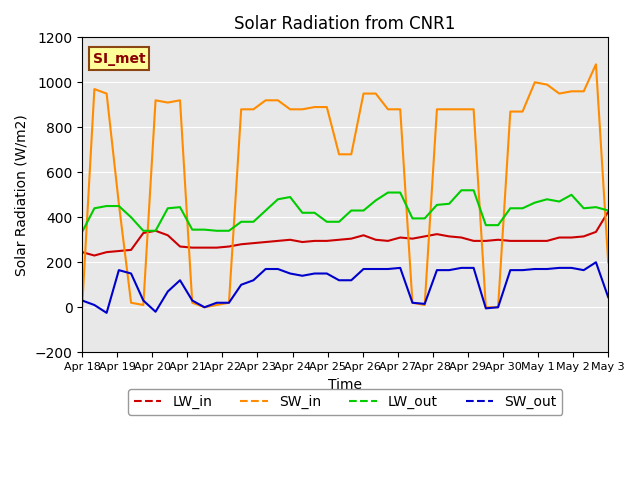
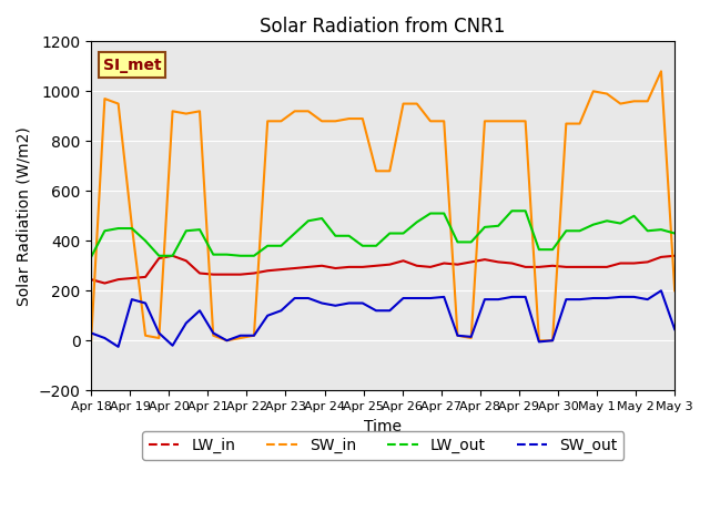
LW_in/May 3: 425 -> 340
